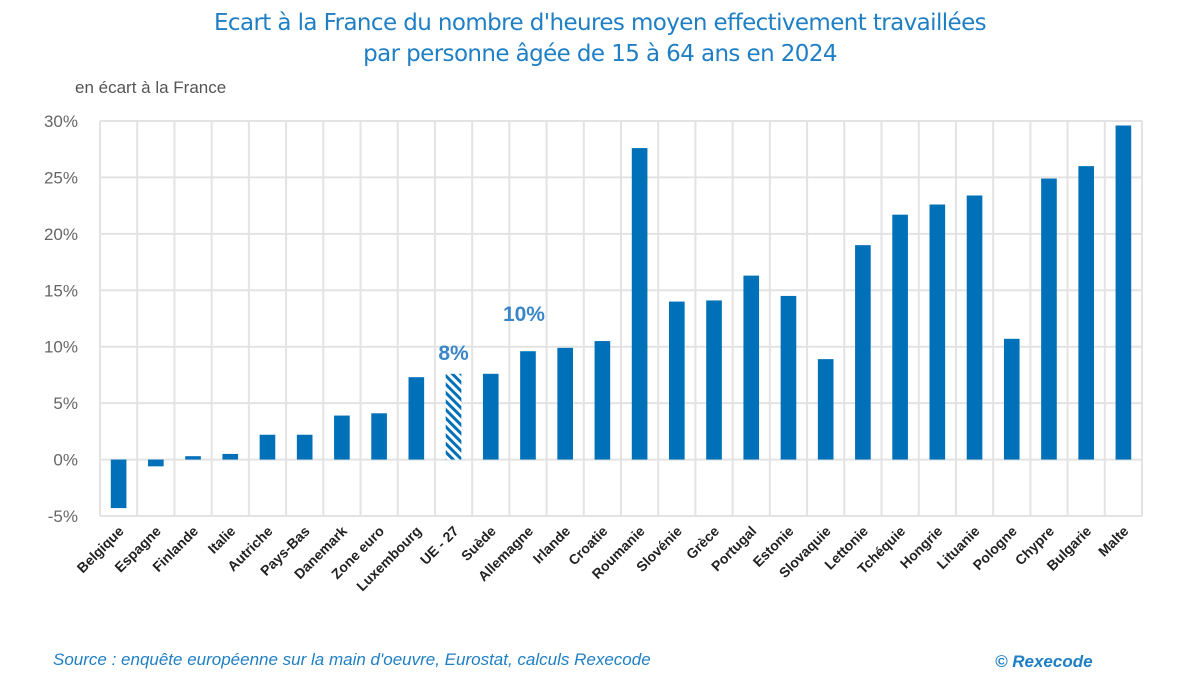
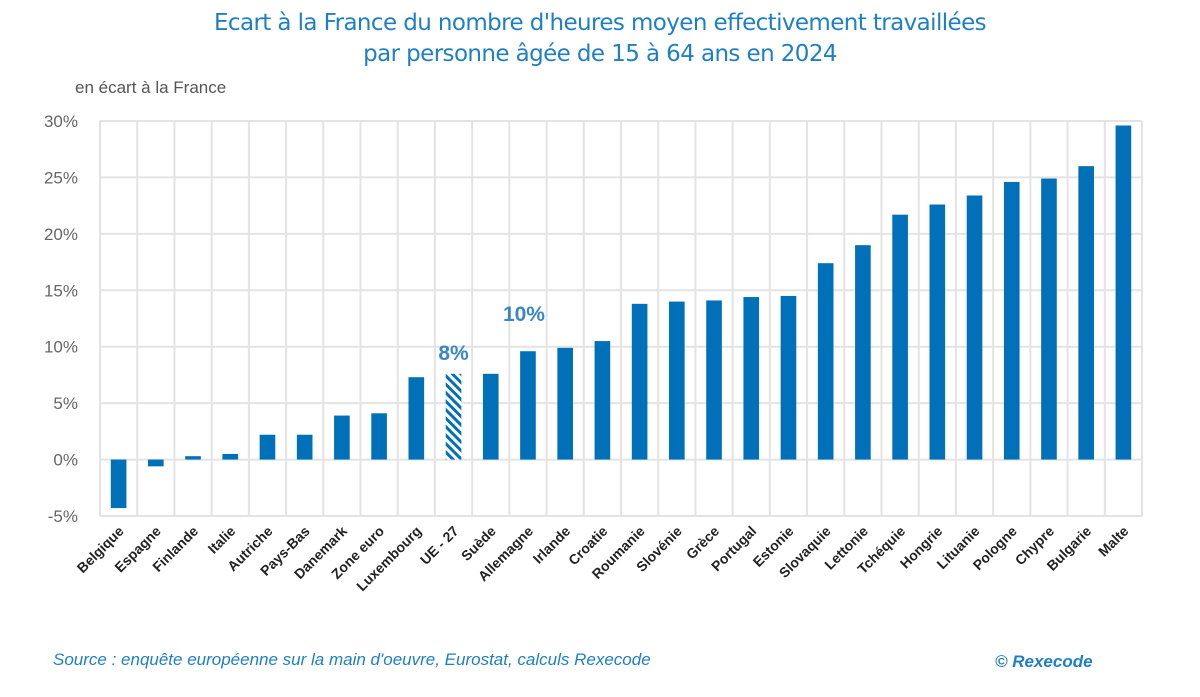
Roumanie: 27.6% -> 13.8%
Portugal: 16.3% -> 14.4%
Slovaquie: 8.9% -> 17.4%
Pologne: 10.7% -> 24.6%
